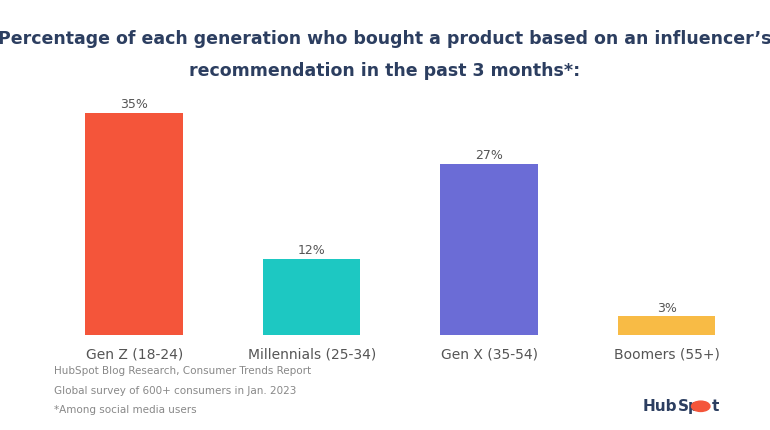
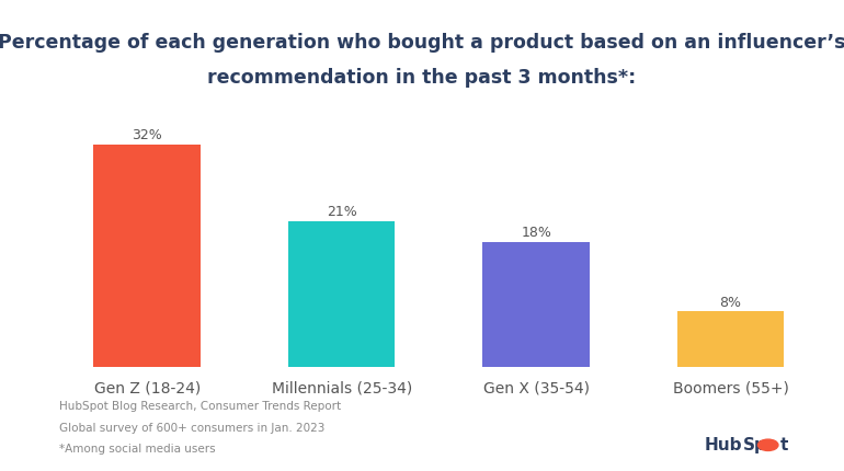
Gen Z (18-24): 35% -> 32%
Millennials (25-34): 12% -> 21%
Gen X (35-54): 27% -> 18%
Boomers (55+): 3% -> 8%
